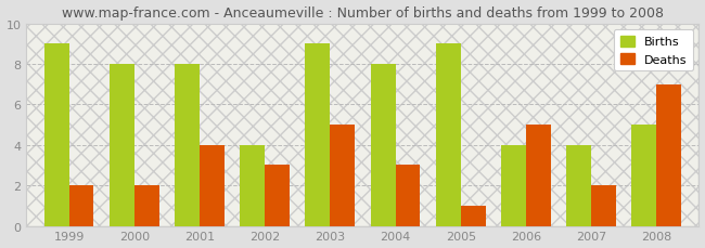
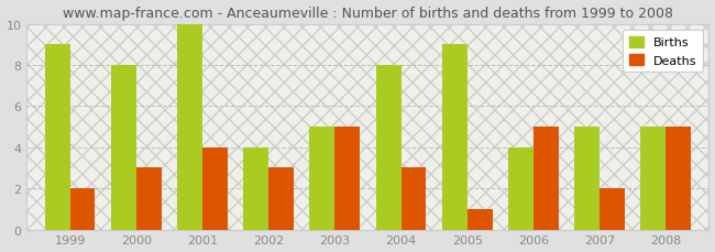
Deaths/2000: 2 -> 3
Births/2001: 8 -> 10
Births/2003: 9 -> 5
Births/2007: 4 -> 5
Deaths/2008: 7 -> 5
